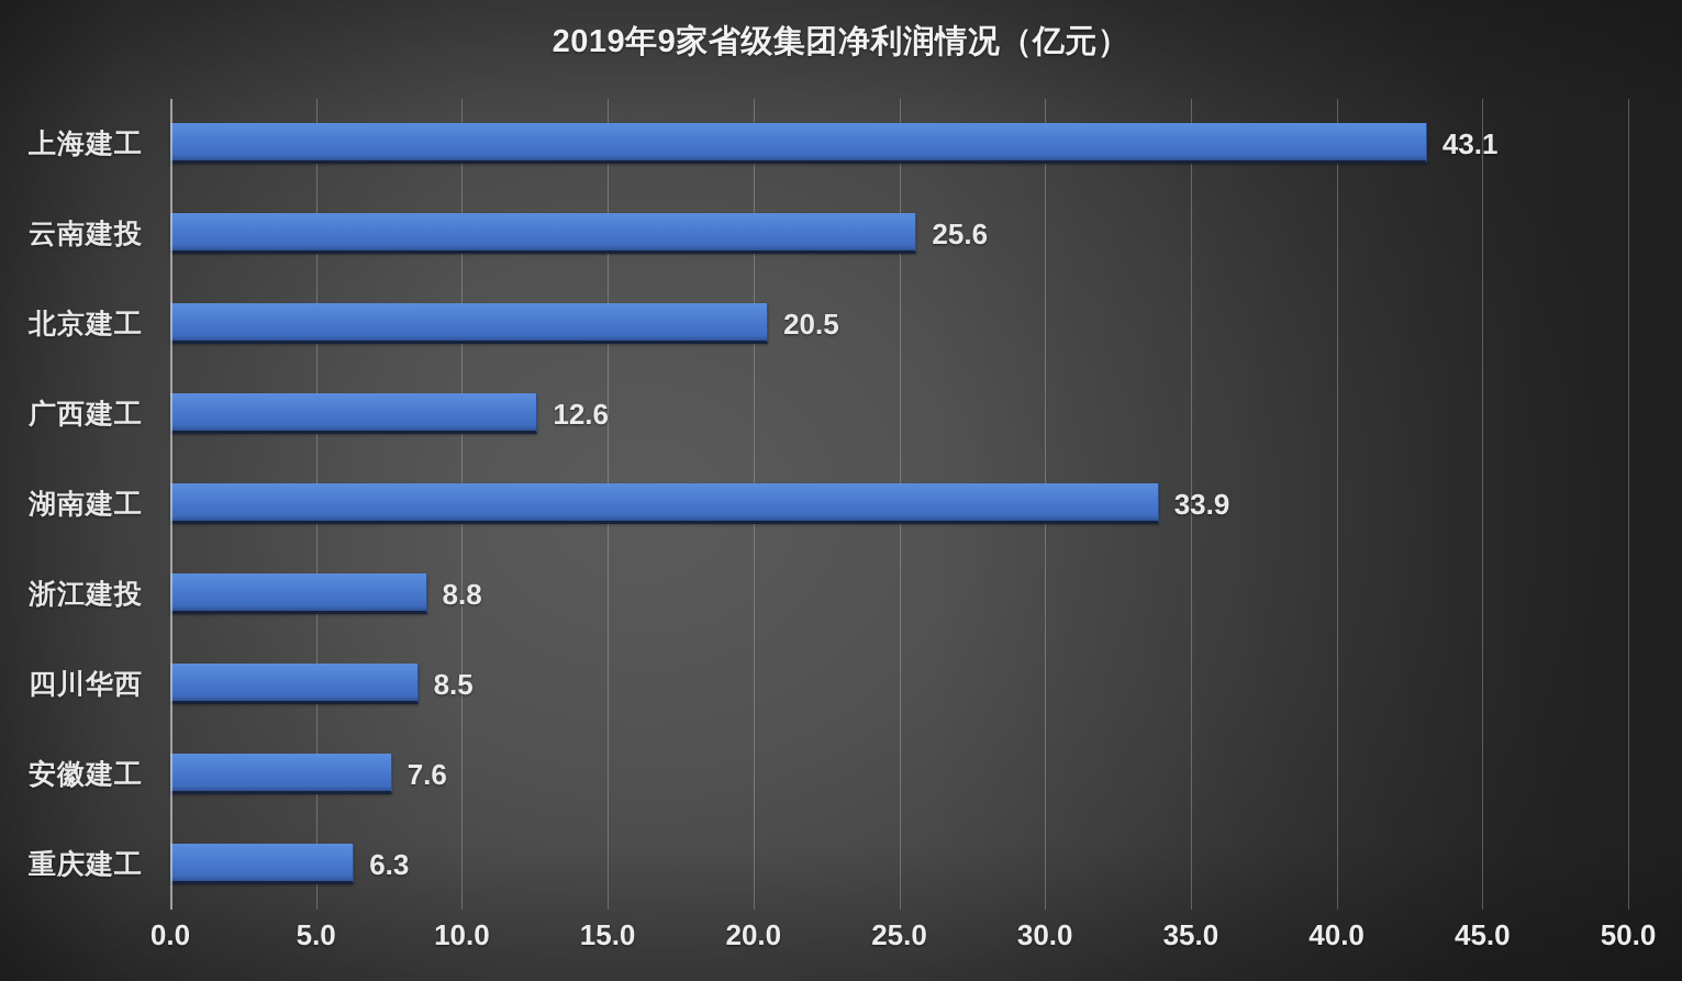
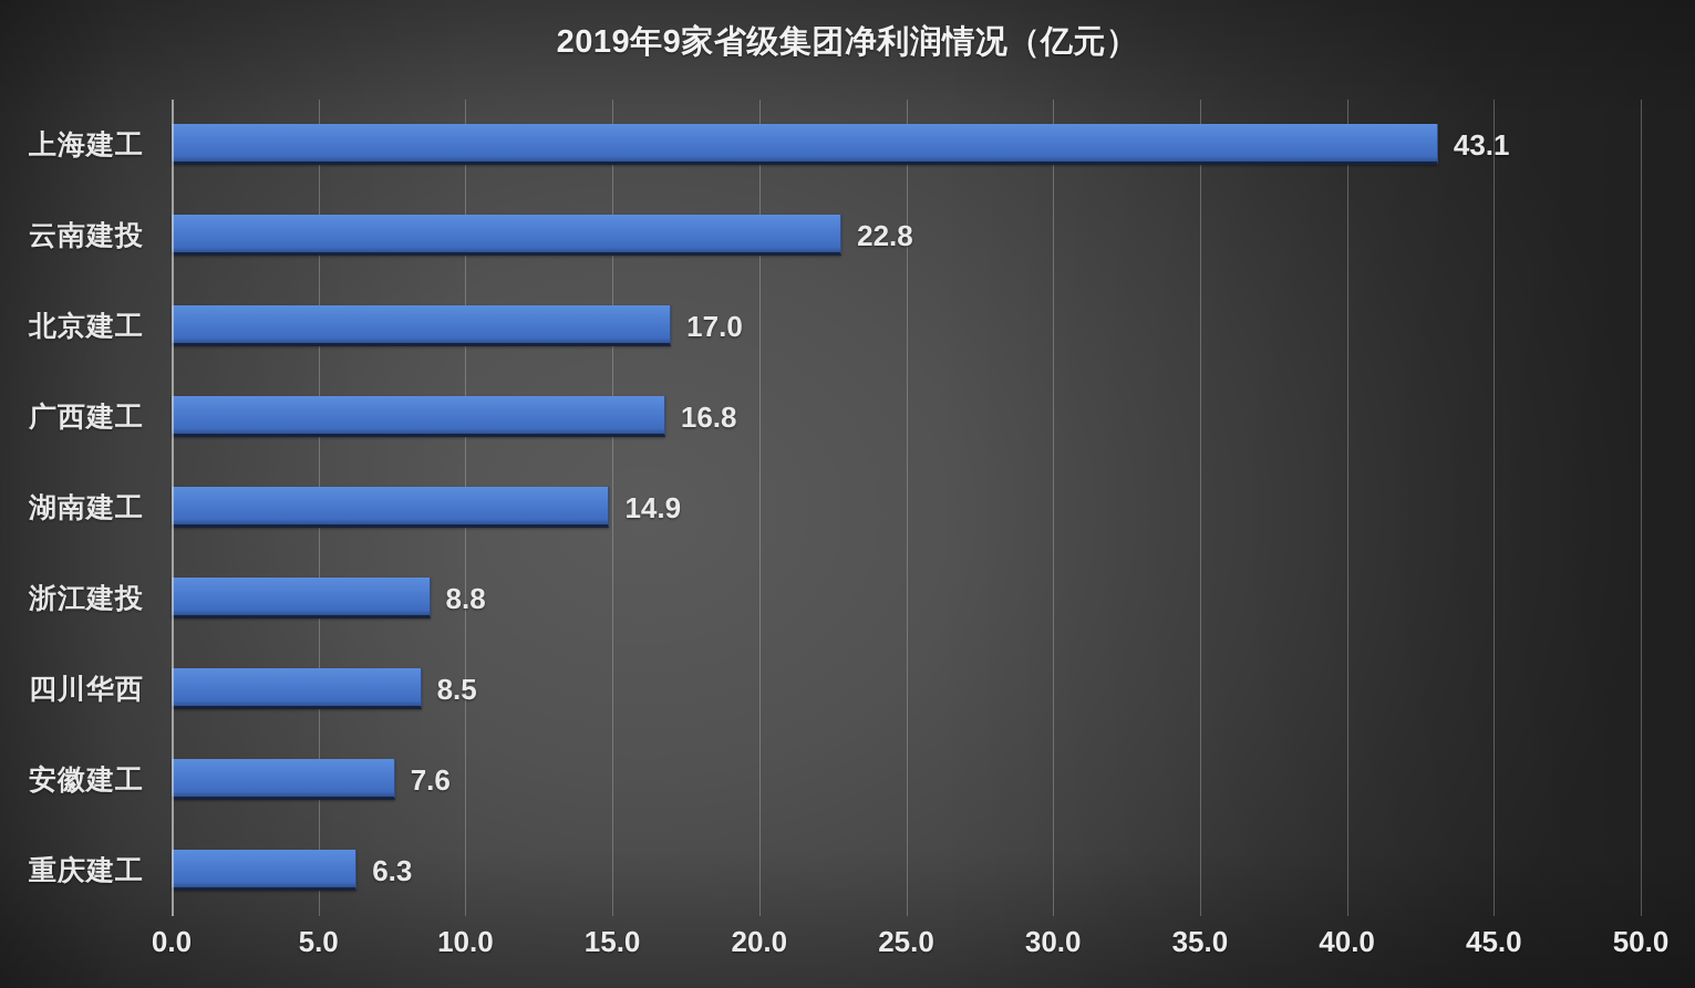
云南建投: 25.6 -> 22.8
北京建工: 20.5 -> 17.0
广西建工: 12.6 -> 16.8
湖南建工: 33.9 -> 14.9
